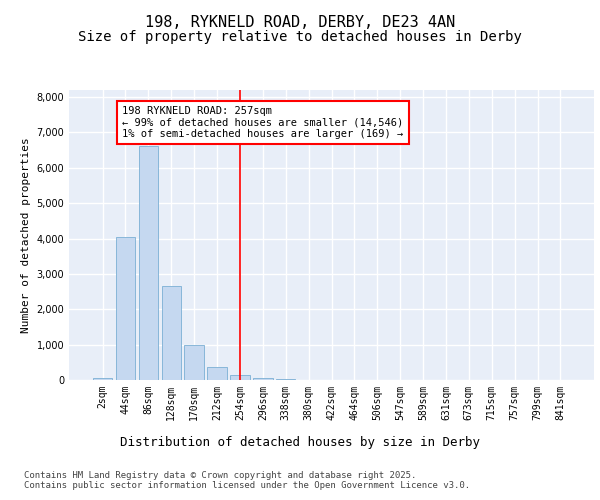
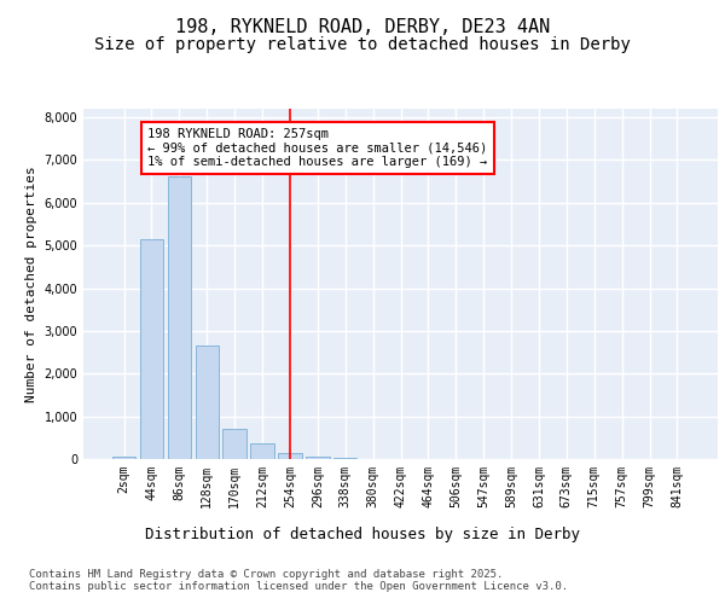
44sqm: 4,050 -> 5,150
170sqm: 980 -> 700
